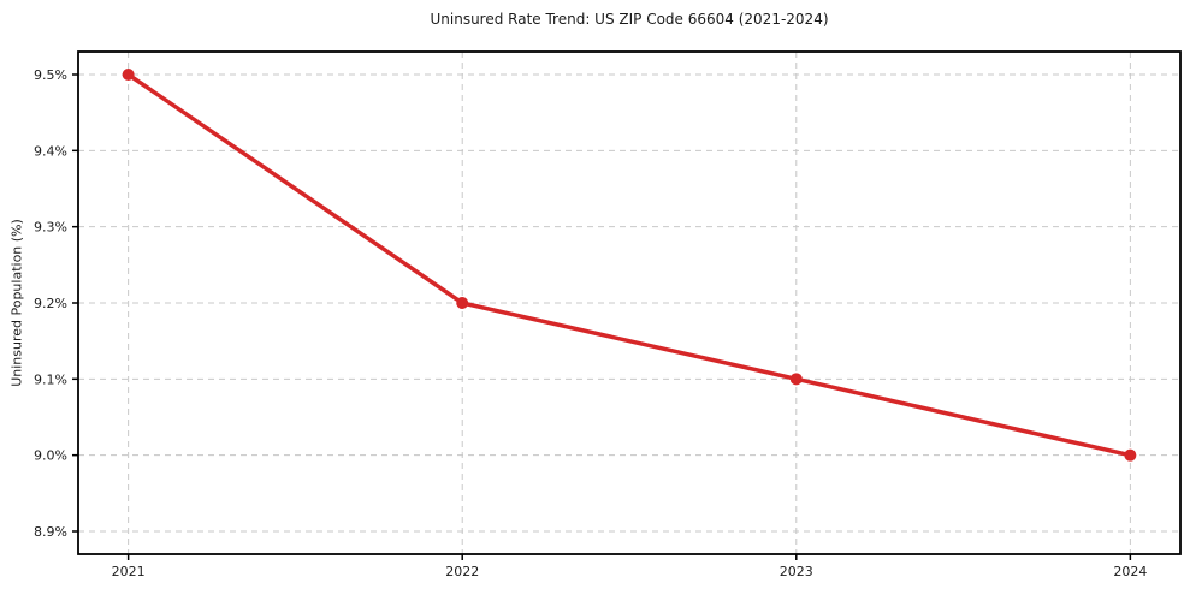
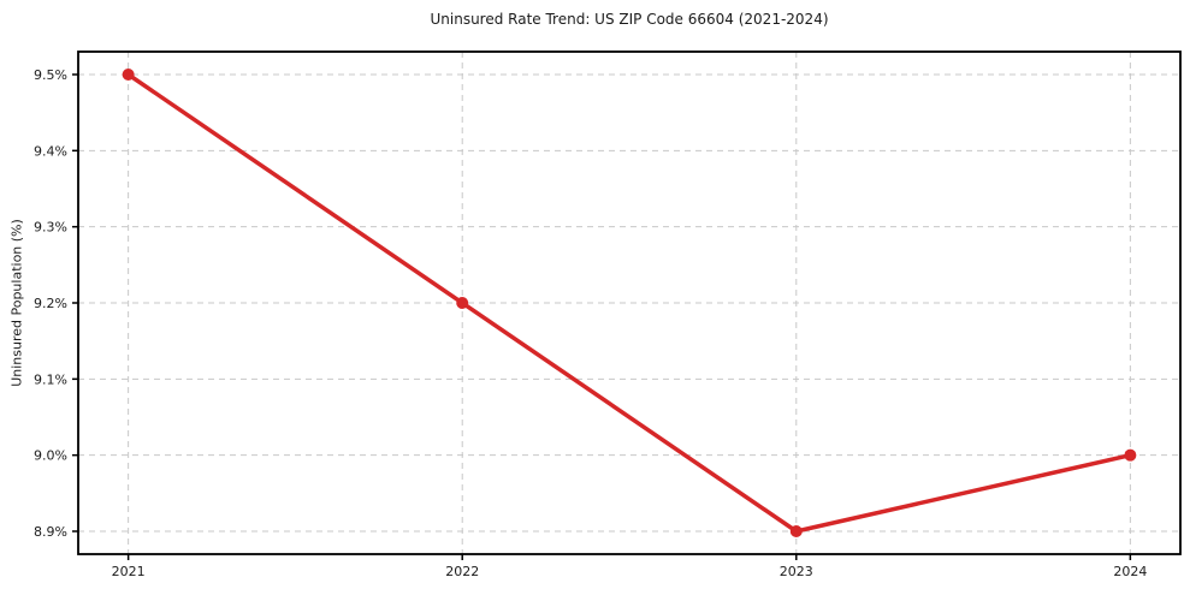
2023: 9.1% -> 8.9%
